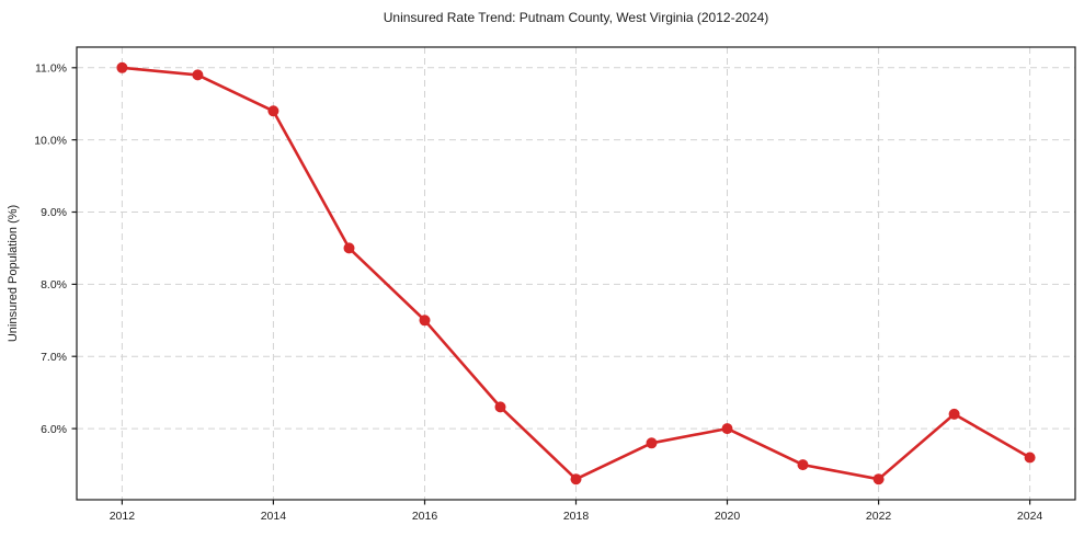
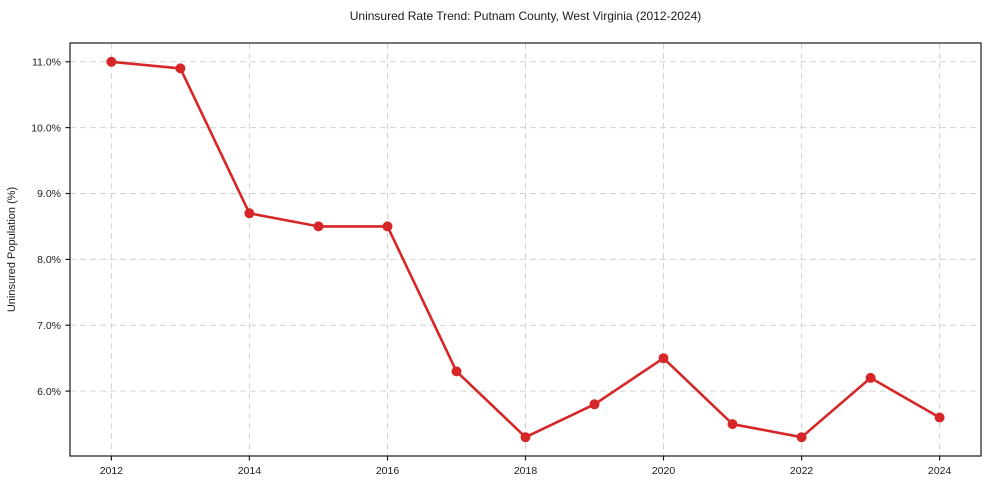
2014: 10.4% -> 8.7%
2016: 7.5% -> 8.5%
2020: 6.0% -> 6.5%
